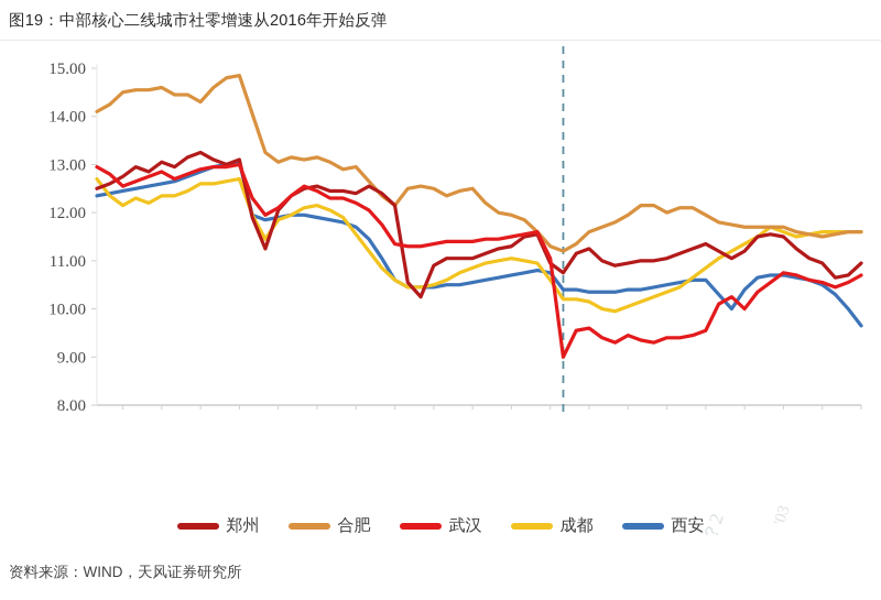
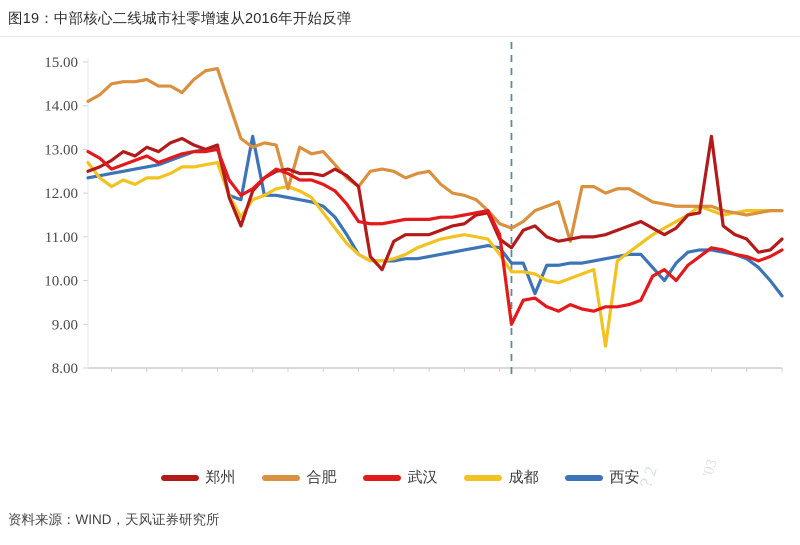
西安/2014/03: 11.9 -> 13.3
合肥/2014/06: 13.2 -> 12.1
西安/2016/03: 10.3 -> 9.7
合肥/2016/06: 11.9 -> 10.9
成都/2016/09: 10.3 -> 8.5
郑州/2017/06: 11.5 -> 13.3
